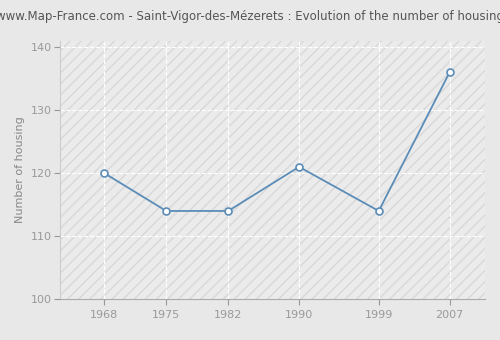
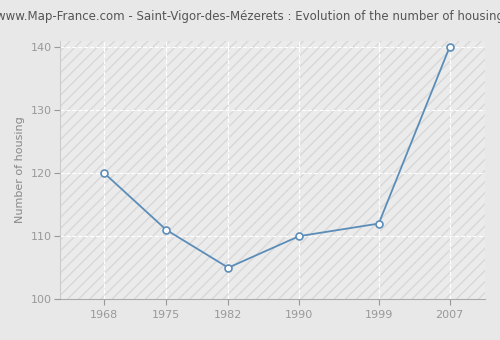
1975: 114 -> 111
1982: 114 -> 105
1990: 121 -> 110
1999: 114 -> 112
2007: 136 -> 140
